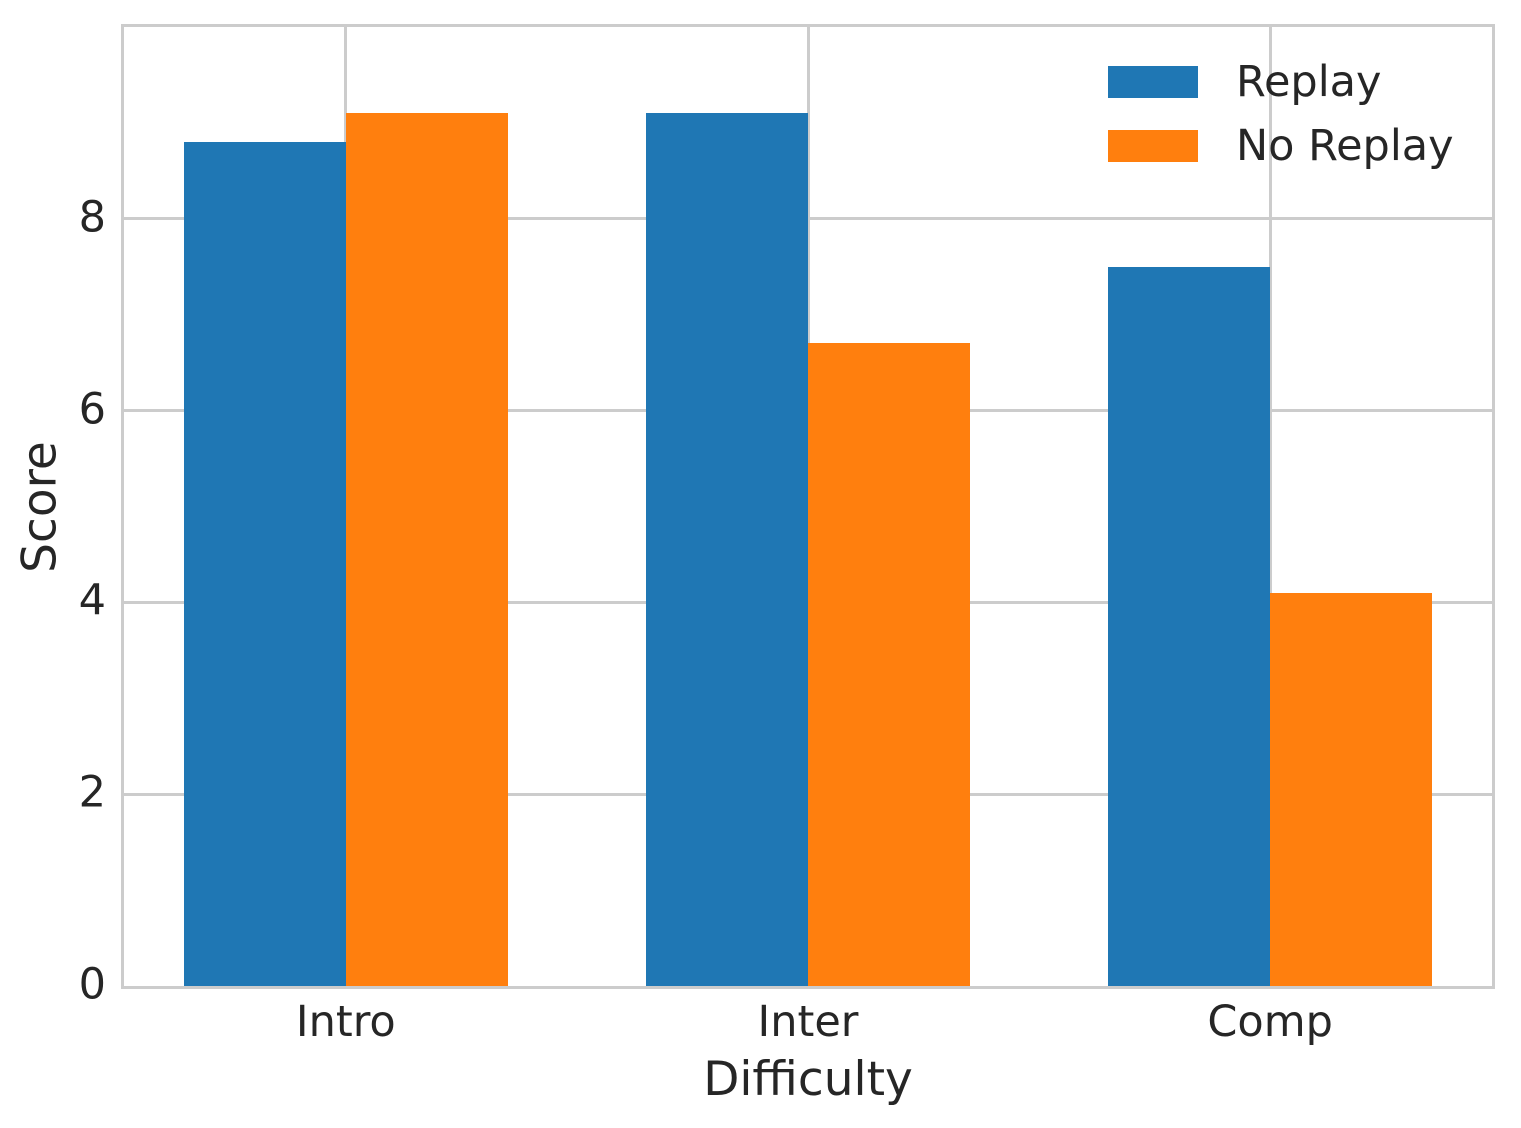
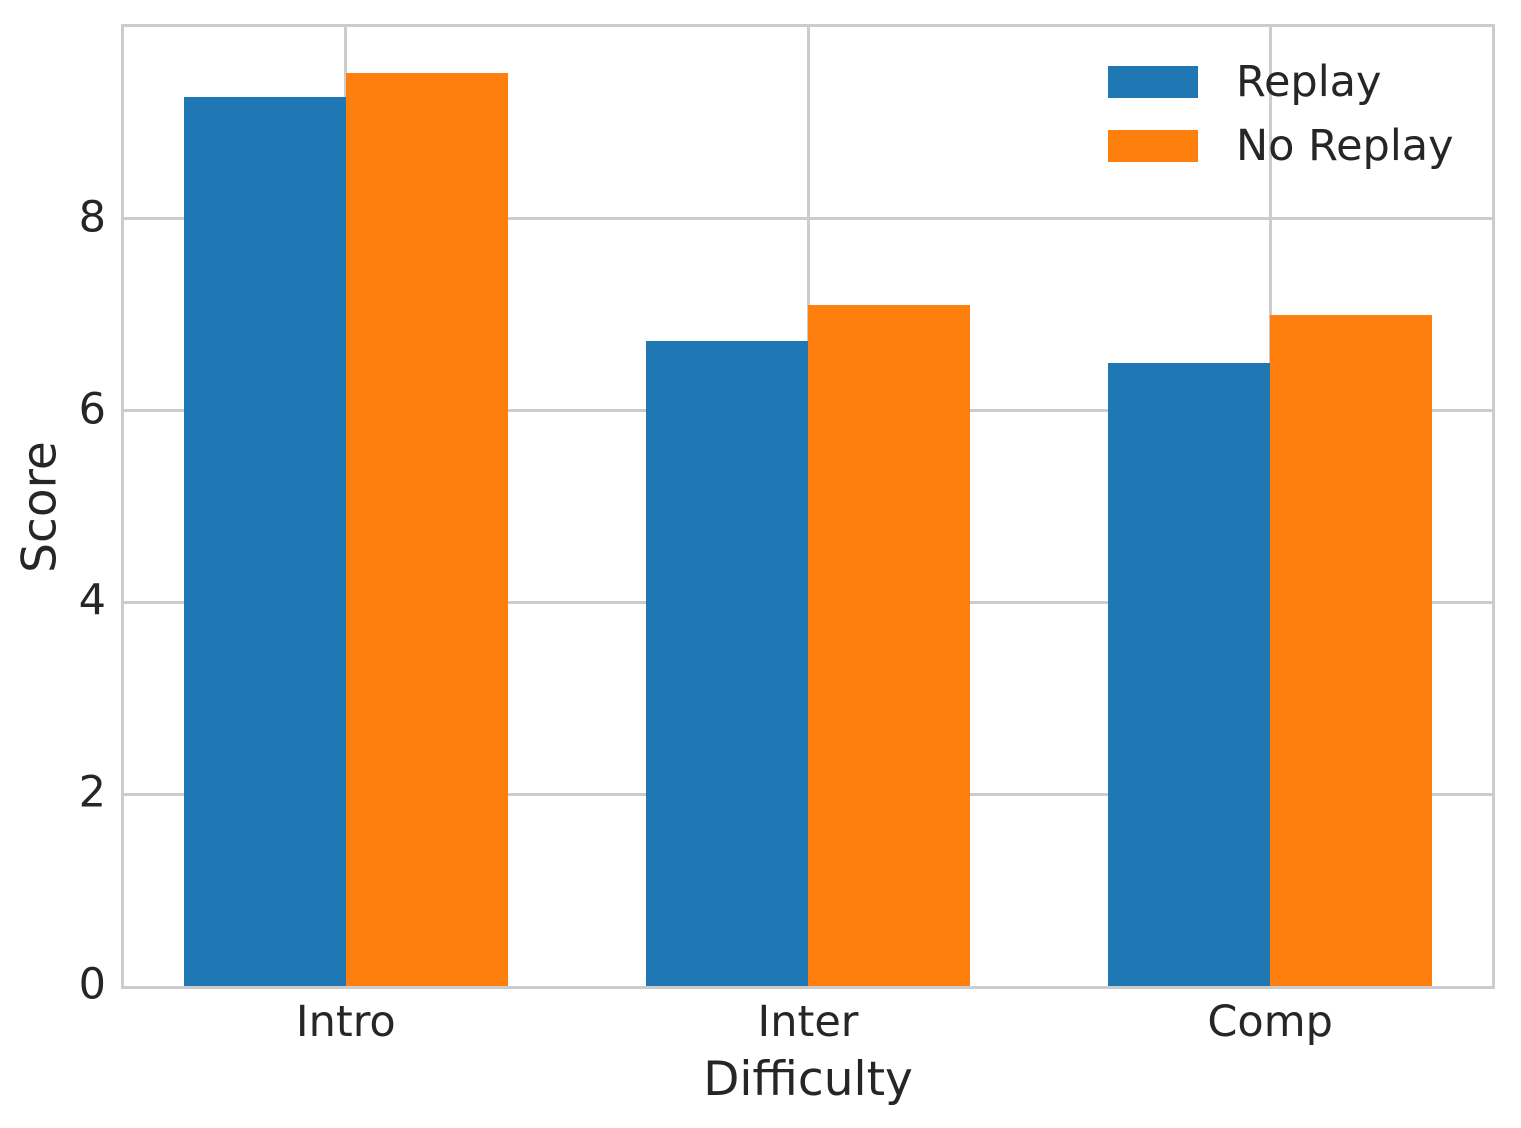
Replay/Intro: 8.8 -> 9.3
No Replay/Intro: 9.1 -> 9.5
Replay/Inter: 9.1 -> 6.7
No Replay/Inter: 6.7 -> 7.1
Replay/Comp: 7.5 -> 6.5
No Replay/Comp: 4.1 -> 7.0
